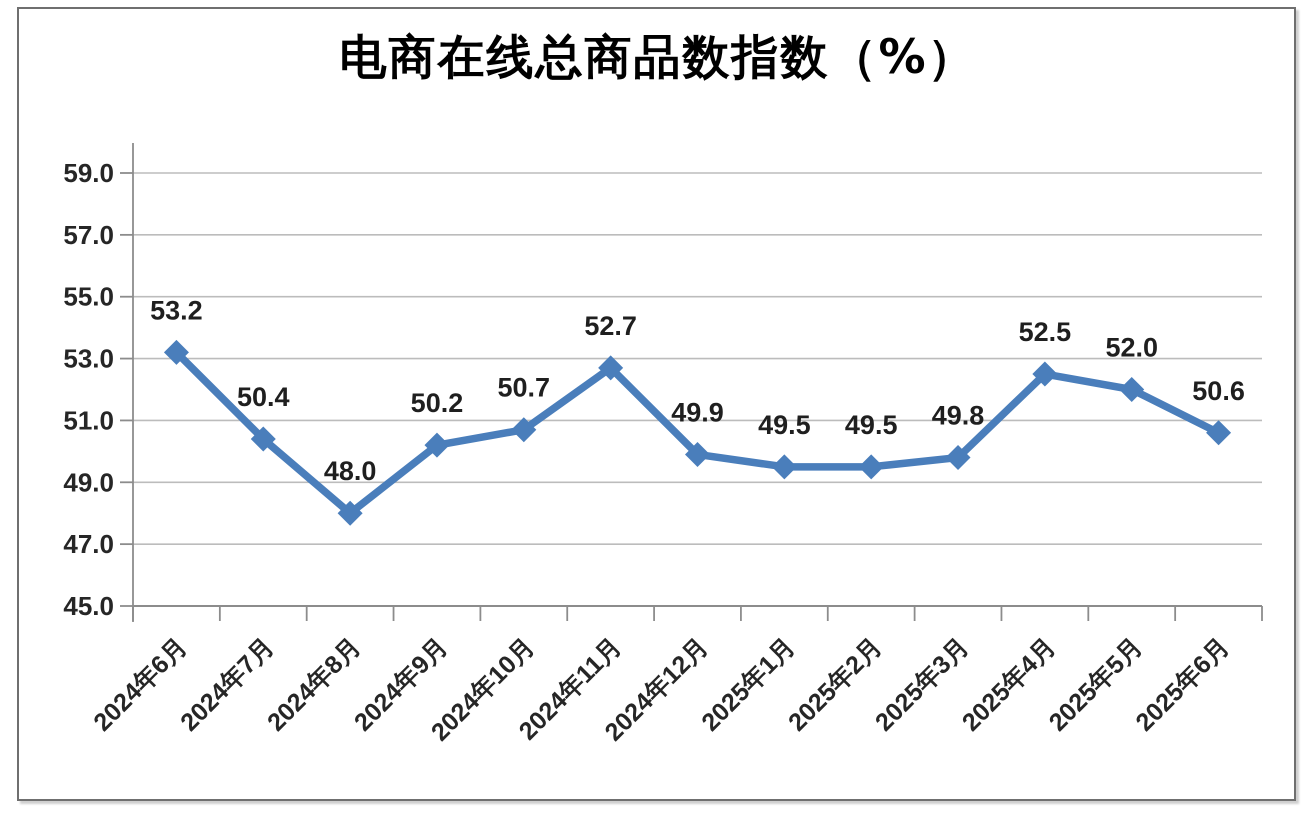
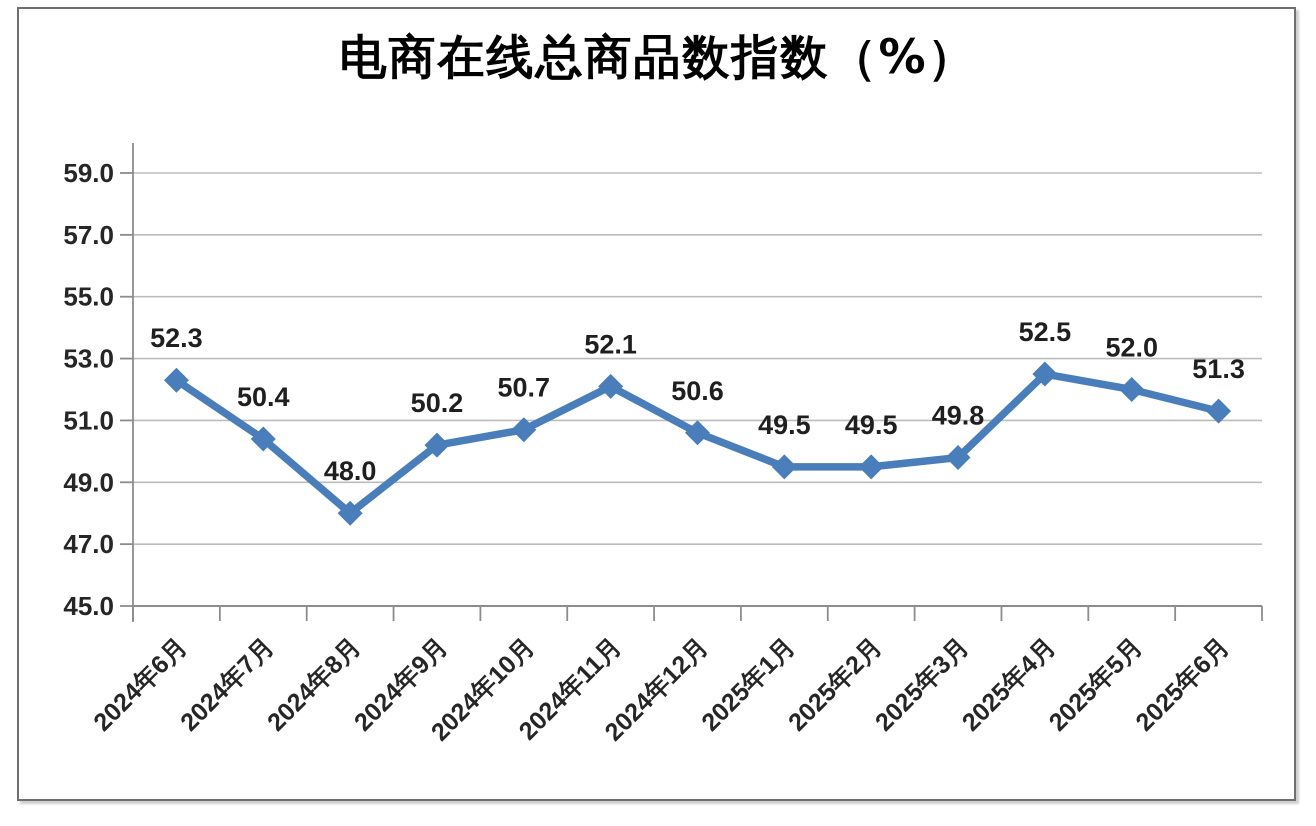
2024年6月: 53.2 -> 52.3
2024年11月: 52.7 -> 52.1
2024年12月: 49.9 -> 50.6
2025年6月: 50.6 -> 51.3
